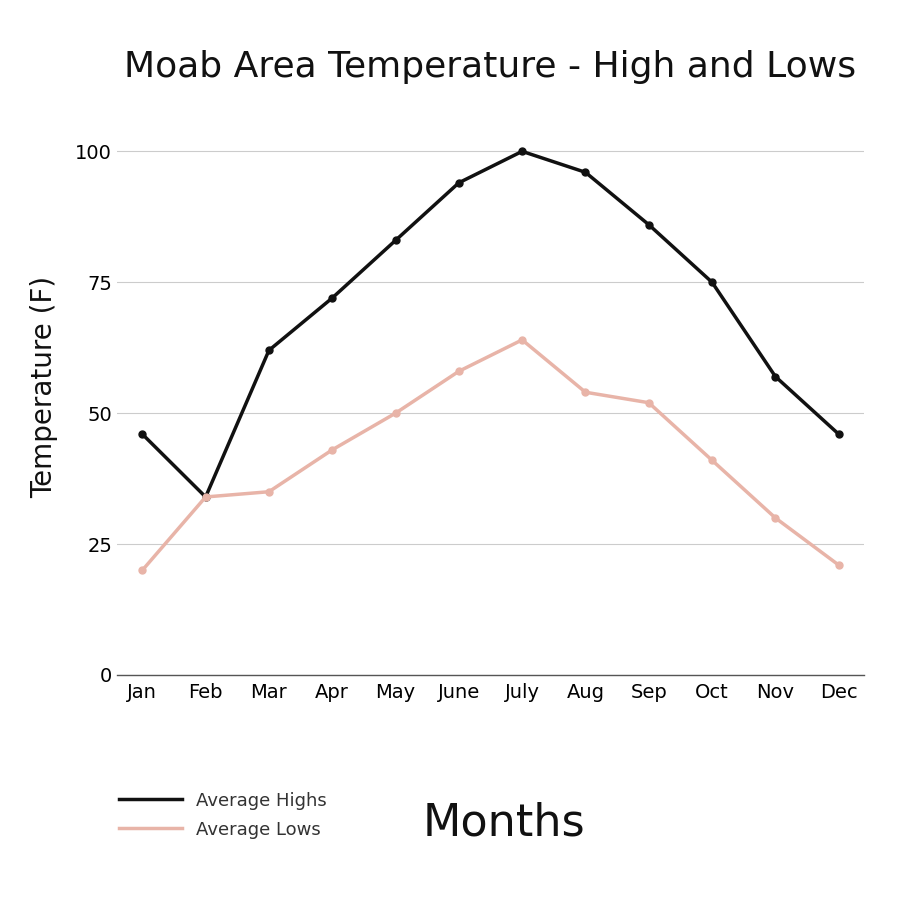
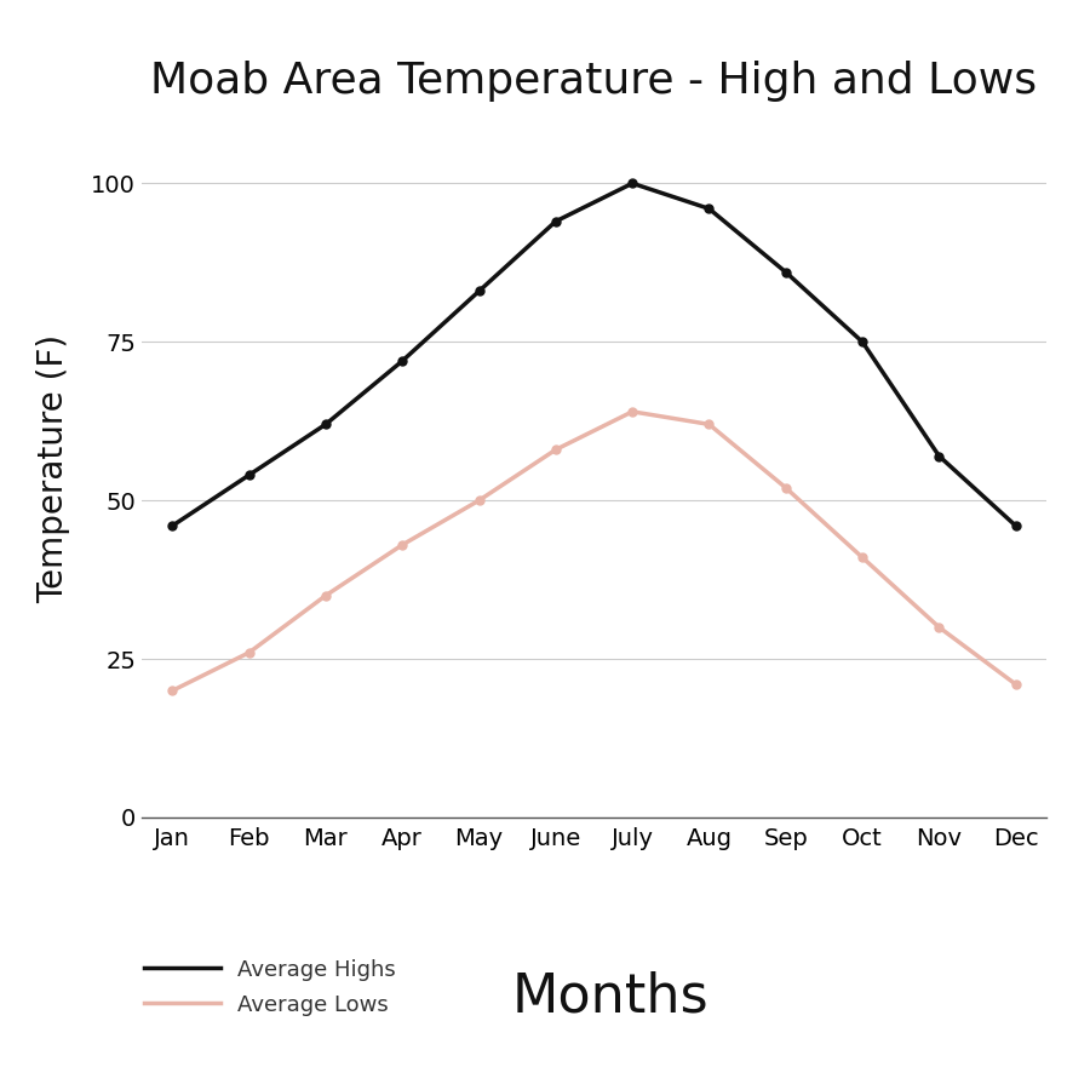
Average Highs/Feb: 34 -> 54
Average Lows/Feb: 34 -> 26
Average Lows/Aug: 54 -> 62
